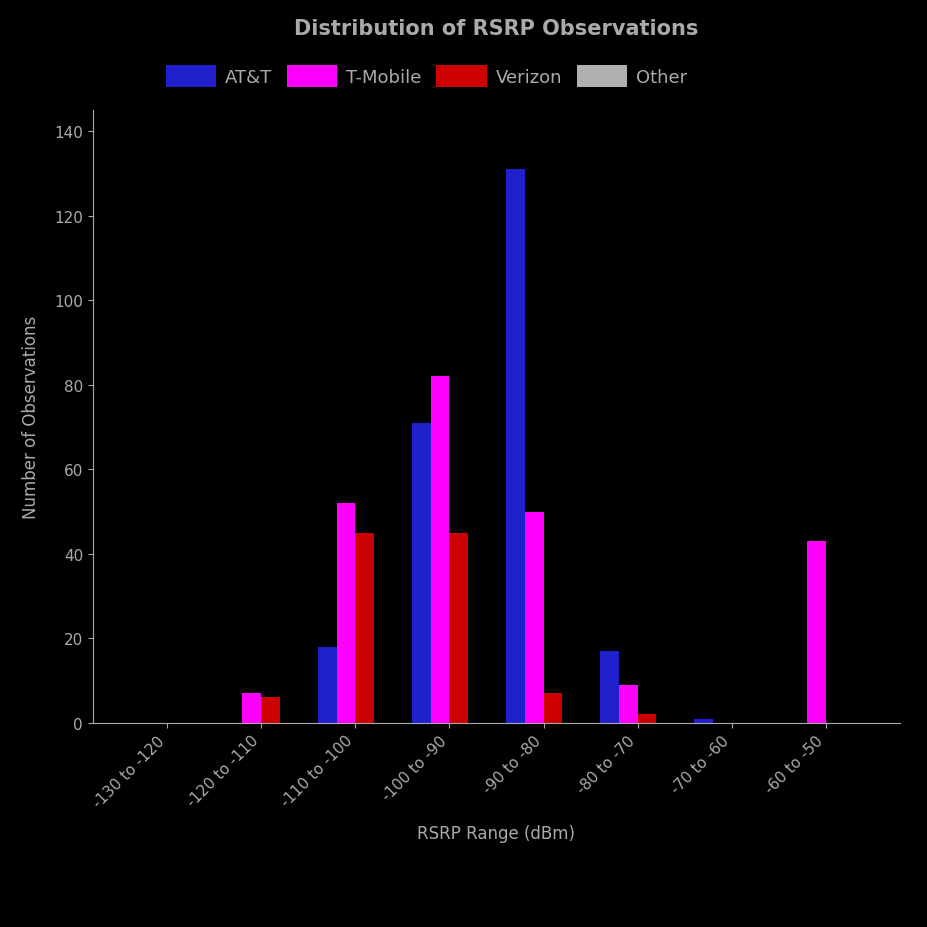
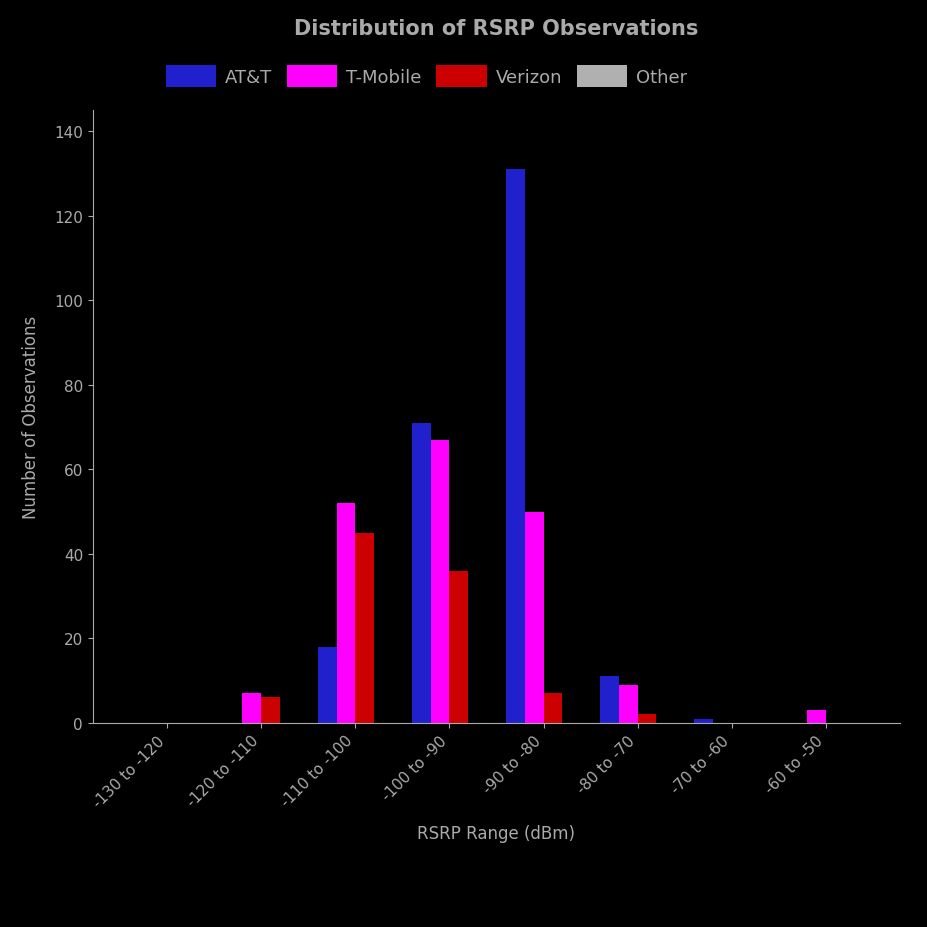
T-Mobile/-100 to -90: 82 -> 67
Verizon/-100 to -90: 45 -> 36
AT&T/-80 to -70: 17 -> 11
T-Mobile/-60 to -50: 43 -> 3
